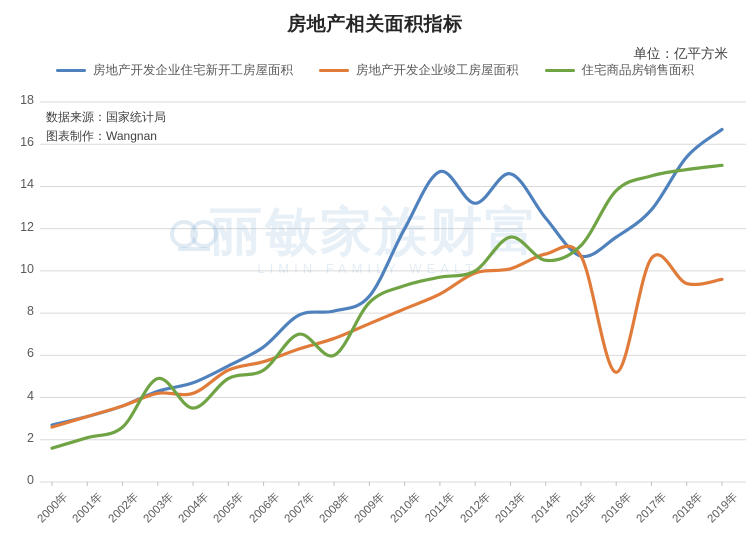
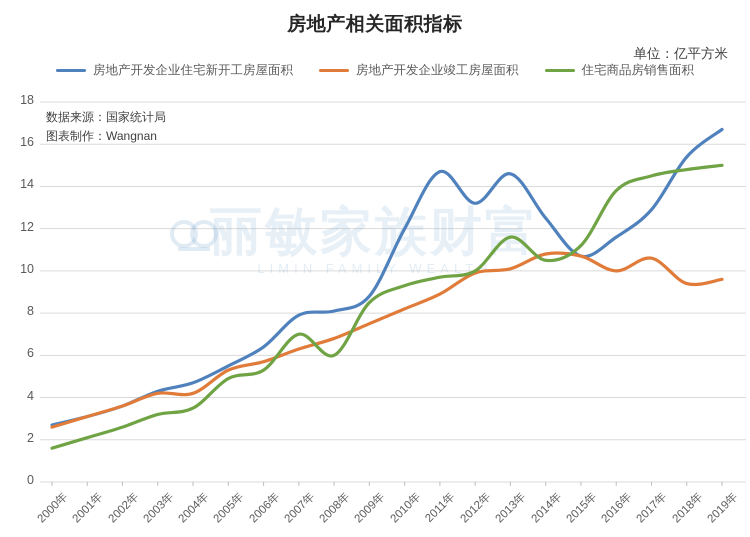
住宅商品房销售面积/2003年: 4.9 -> 3.2
房地产开发企业竣工房屋面积/2016年: 5.2 -> 10.0
